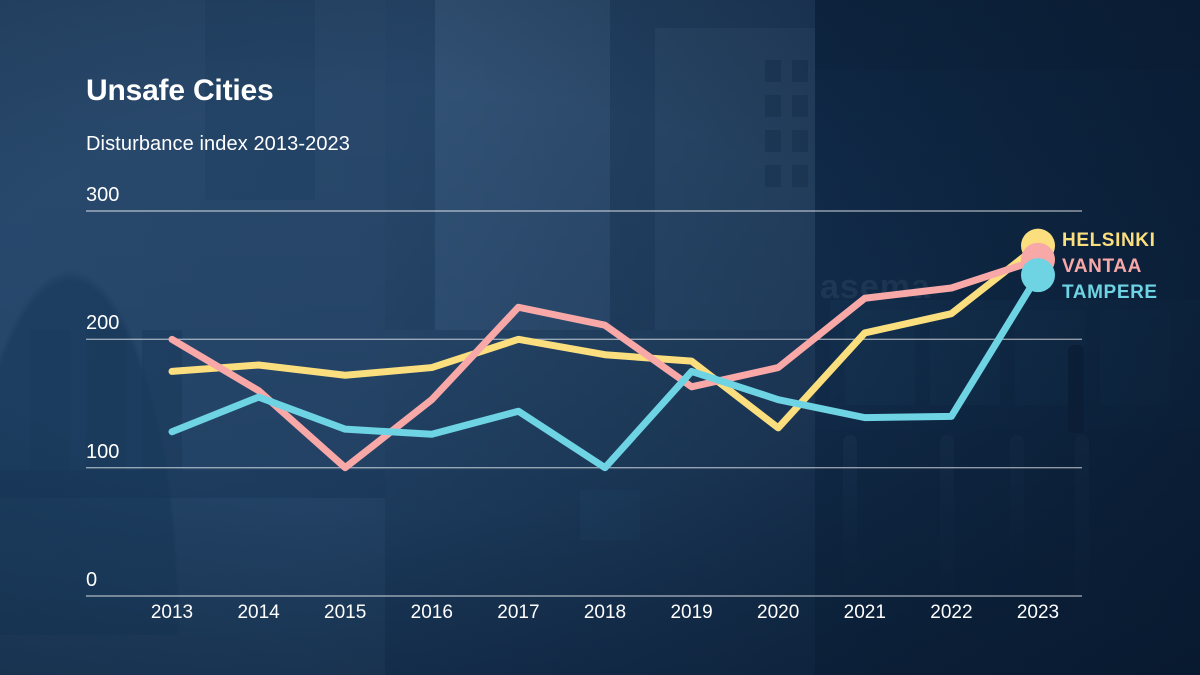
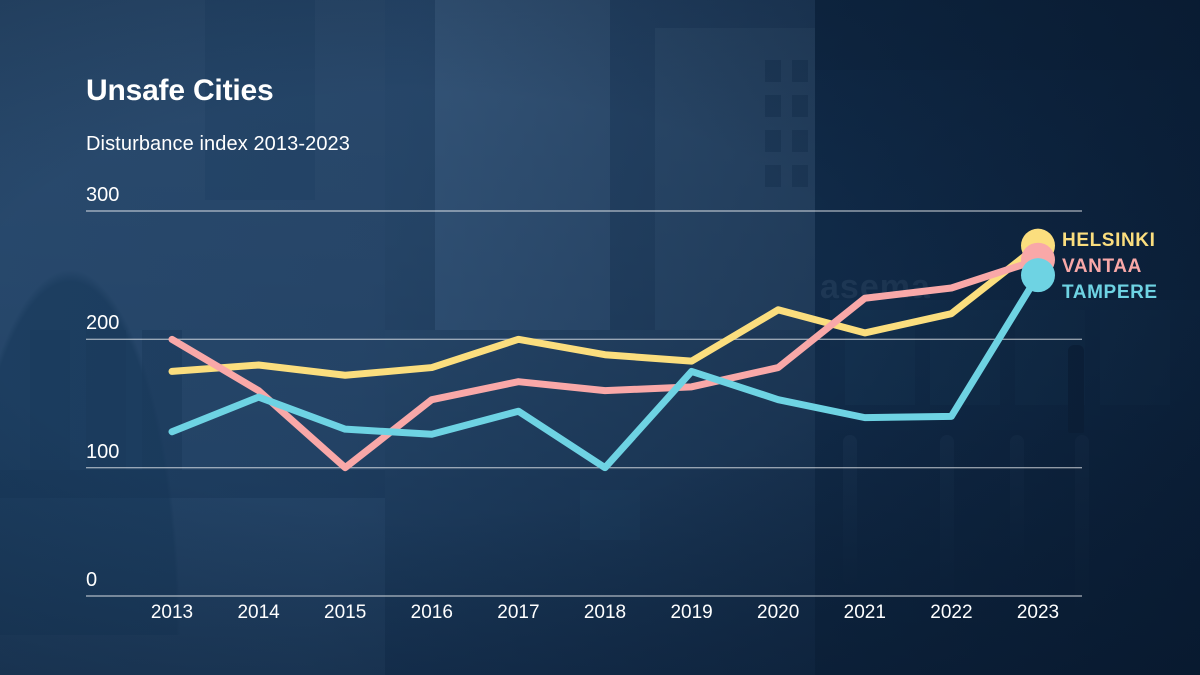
VANTAA/2017: 225 -> 167
VANTAA/2018: 211 -> 160
HELSINKI/2020: 131 -> 223
